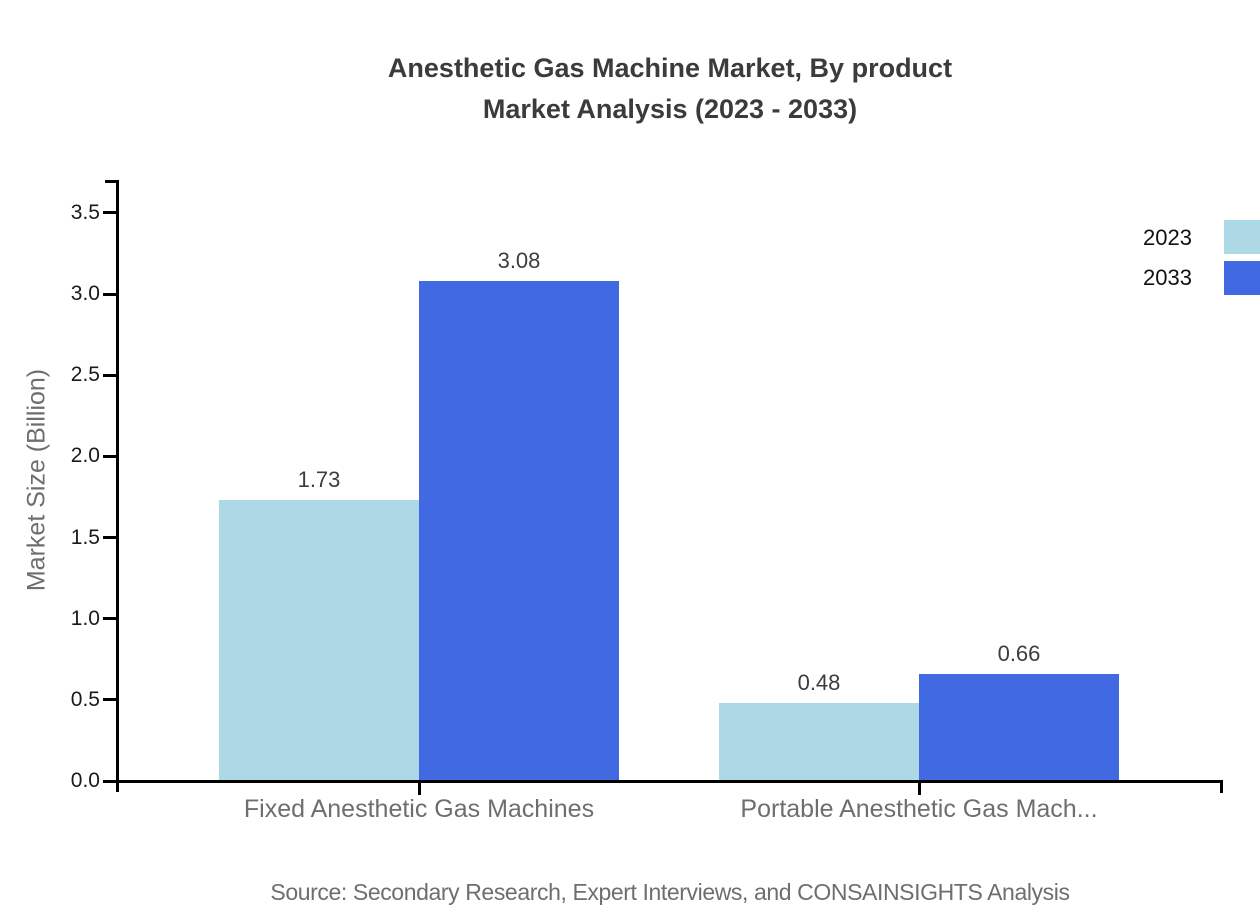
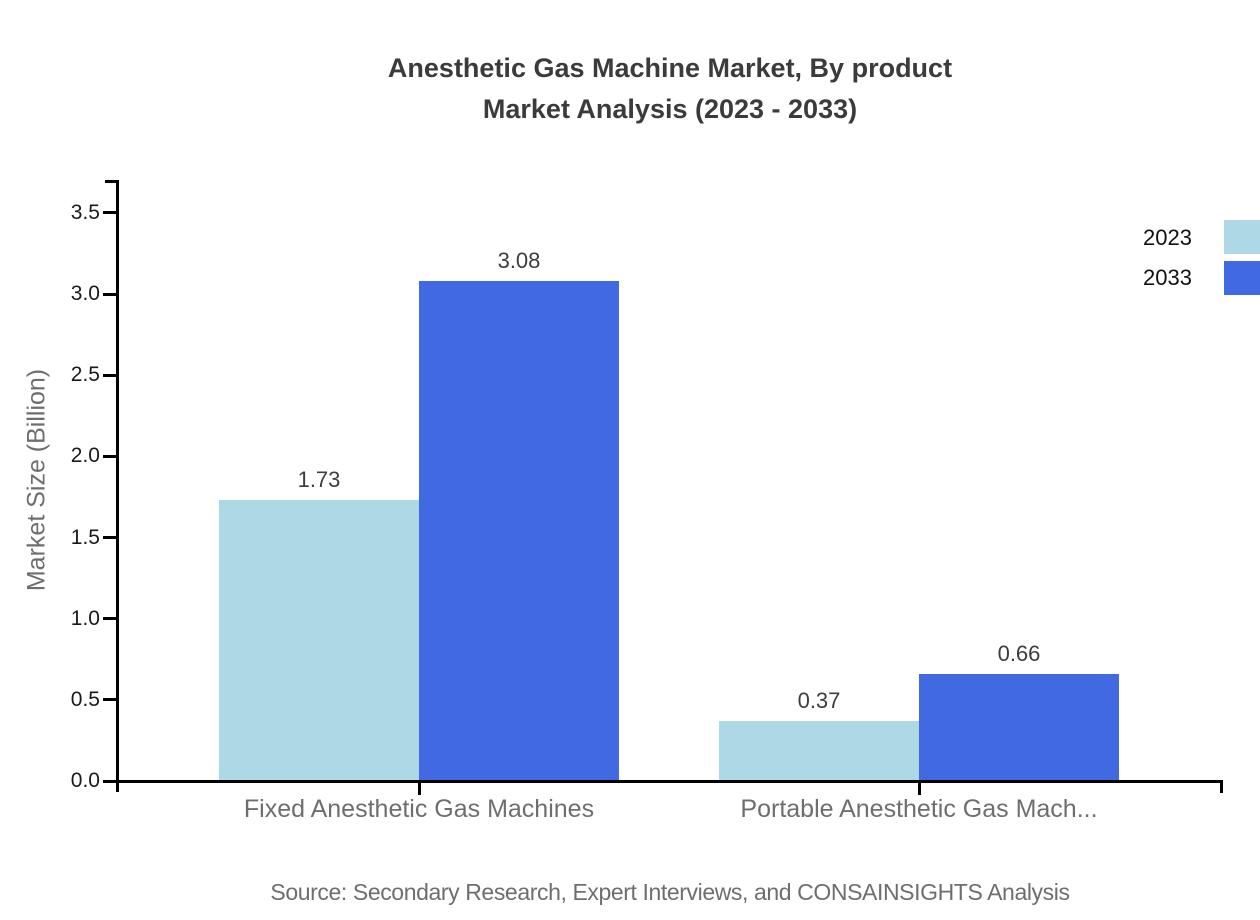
2023/Portable Anesthetic Gas Mach...: 0.48 -> 0.37
